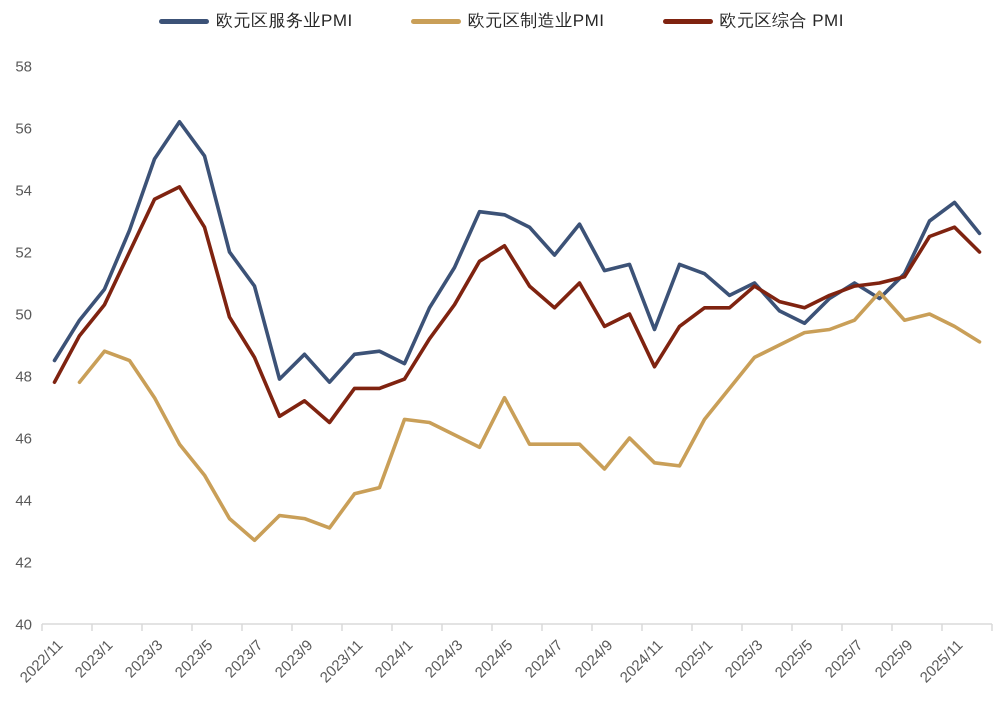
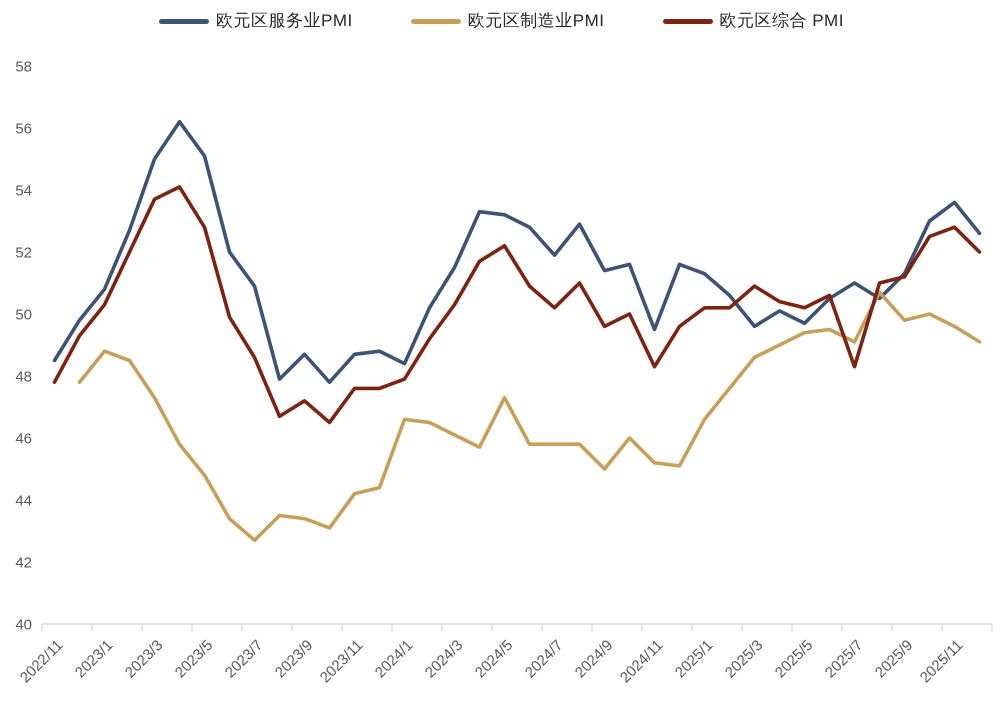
欧元区服务业PMI/2025/3: 51.0 -> 49.6
欧元区制造业PMI/2025/7: 49.8 -> 49.1
欧元区综合 PMI/2025/7: 50.9 -> 48.3
